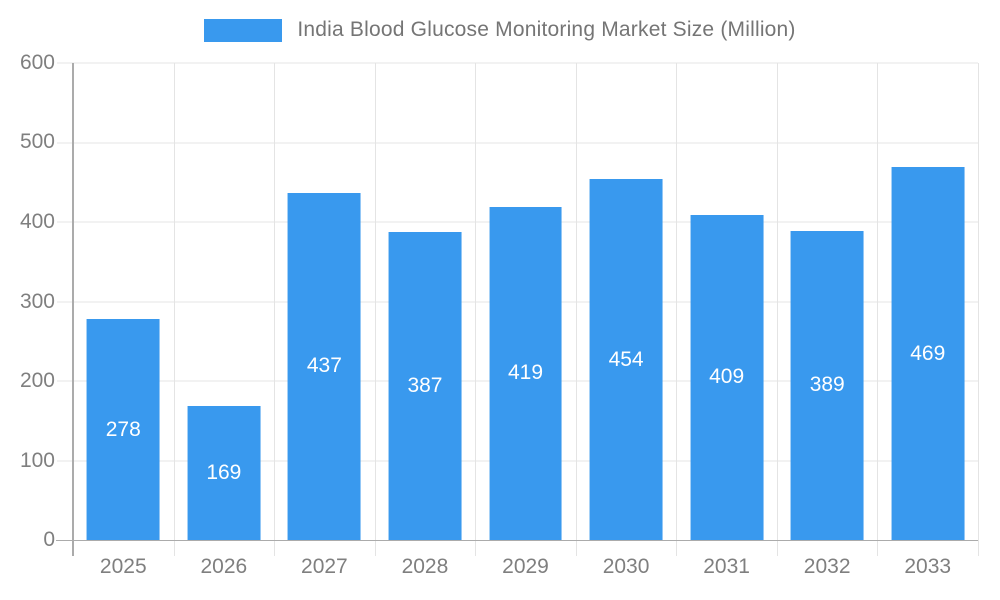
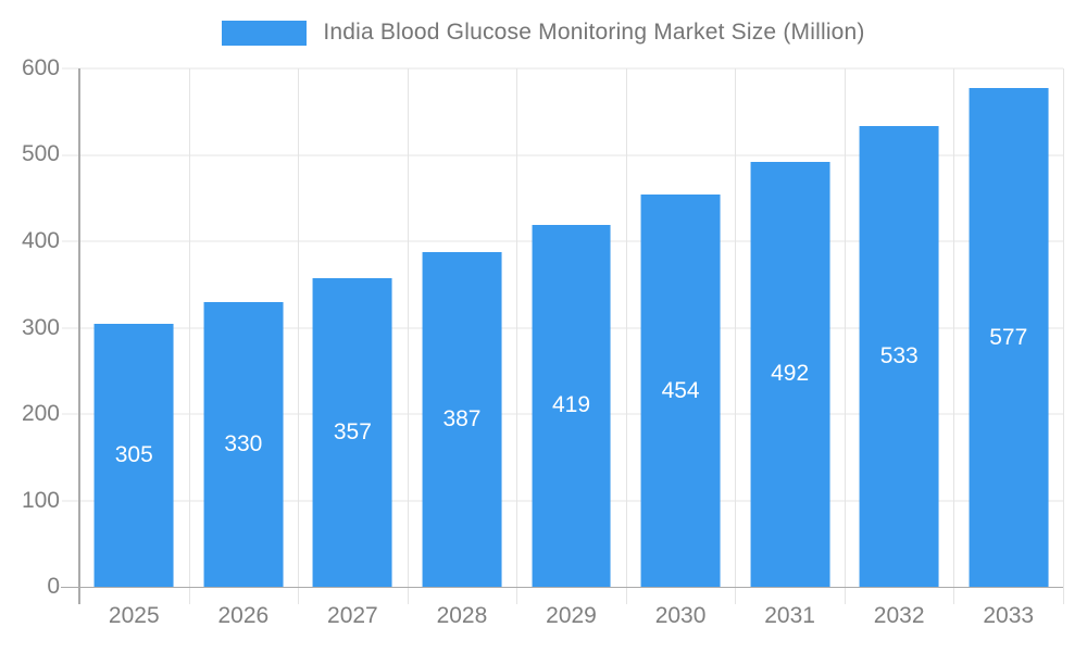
2025: 278 -> 305
2026: 169 -> 330
2027: 437 -> 357
2031: 409 -> 492
2032: 389 -> 533
2033: 469 -> 577
